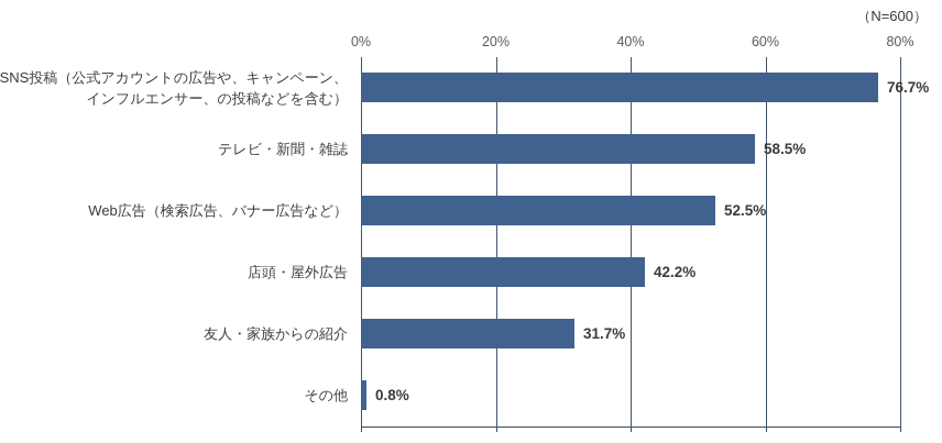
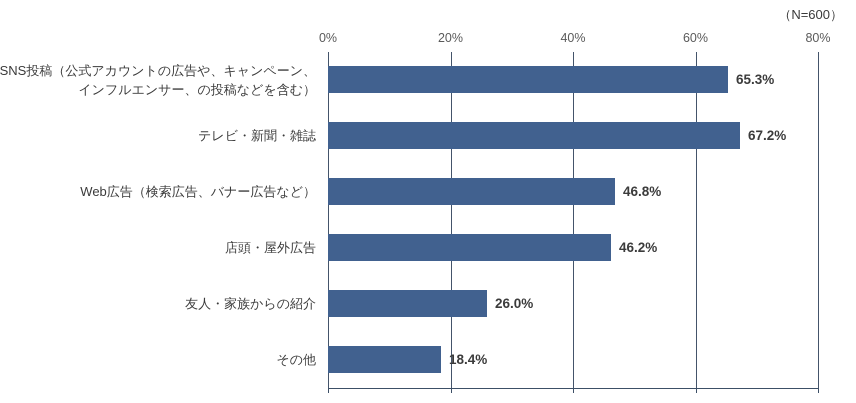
SNS投稿（公式アカウントの広告や、キャンペーン、インフルエンサー、の投稿などを含む）: 76.7% -> 65.3%
テレビ・新聞・雑誌: 58.5% -> 67.2%
Web広告（検索広告、バナー広告など）: 52.5% -> 46.8%
店頭・屋外広告: 42.2% -> 46.2%
友人・家族からの紹介: 31.7% -> 26.0%
その他: 0.8% -> 18.4%
